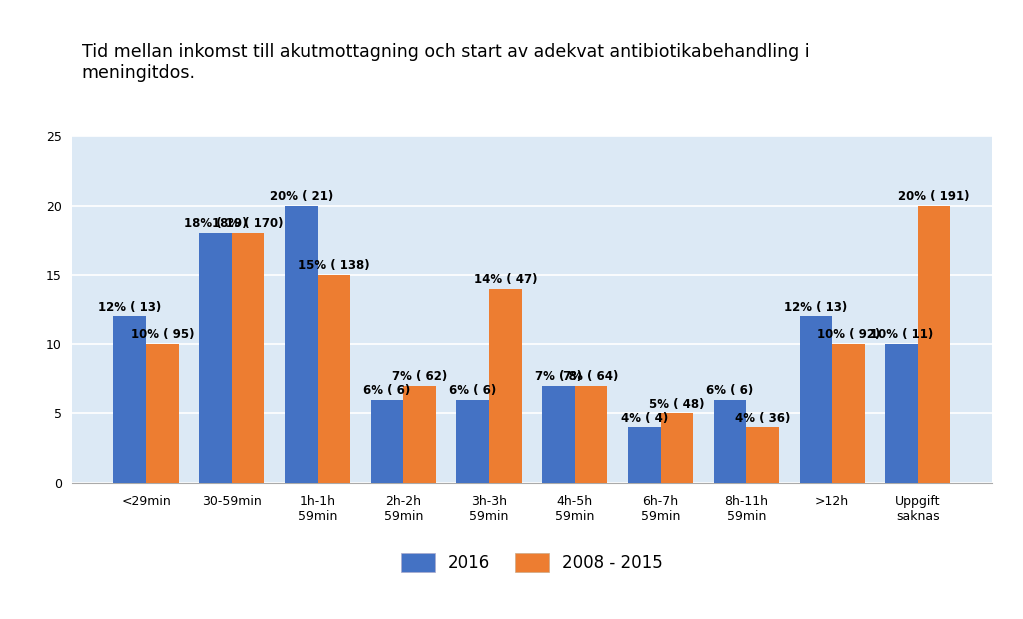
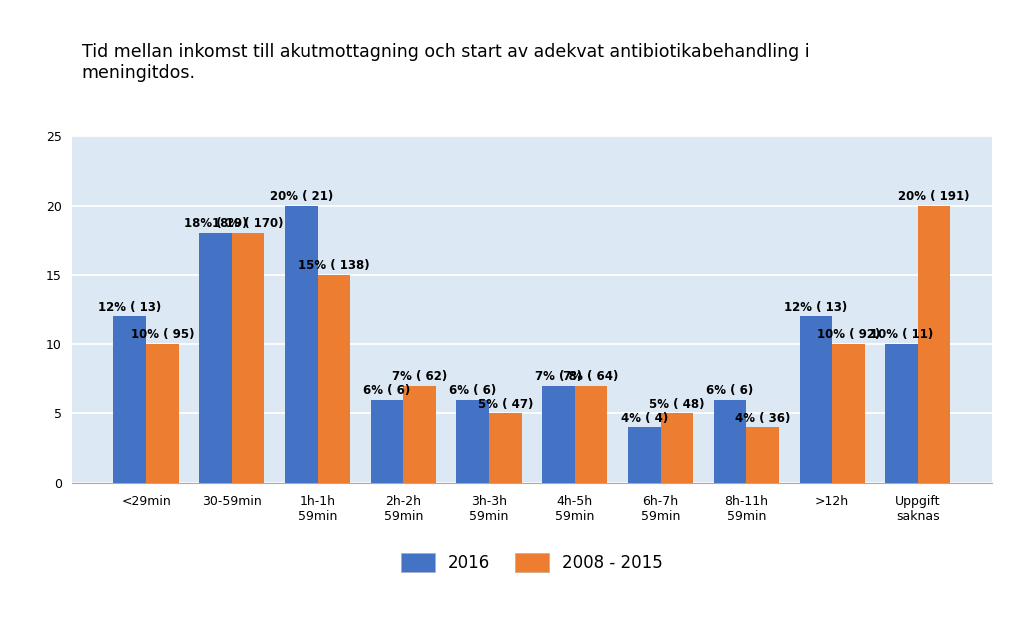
2008 - 2015/3h-3h 59min: 14% -> 5%
